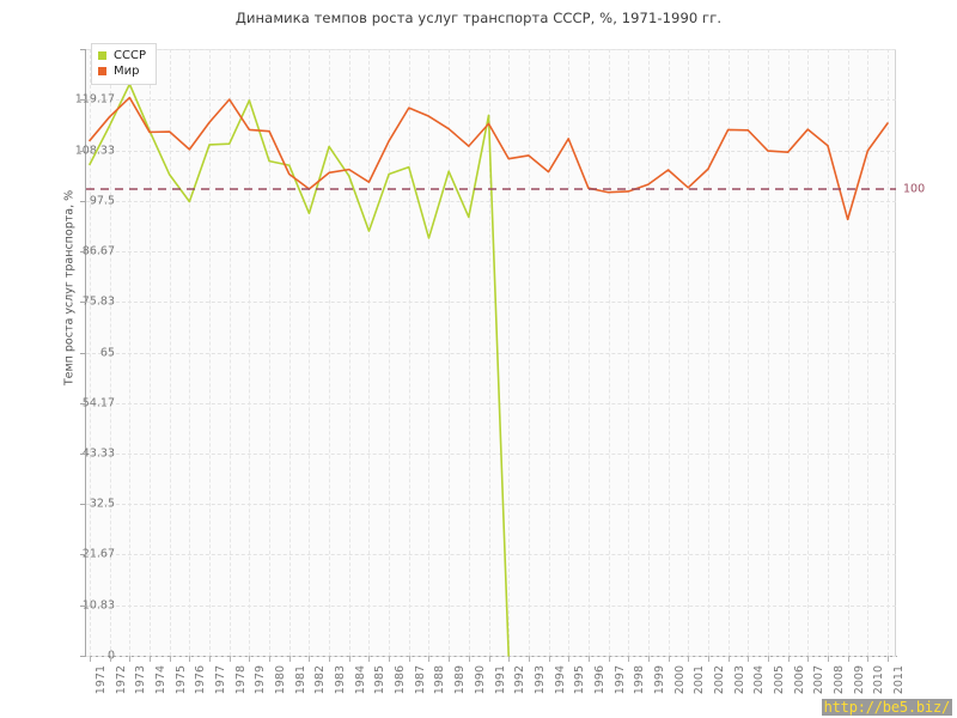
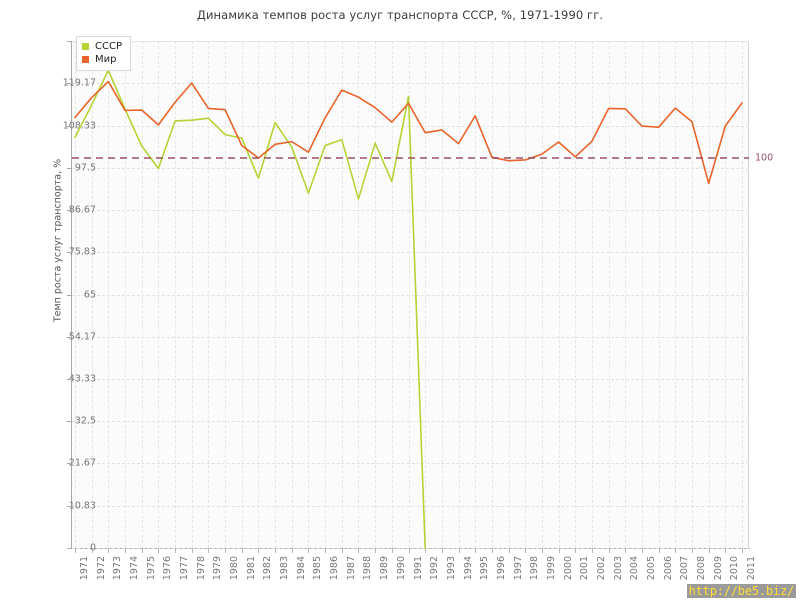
СССР/1979: 119 -> 110
